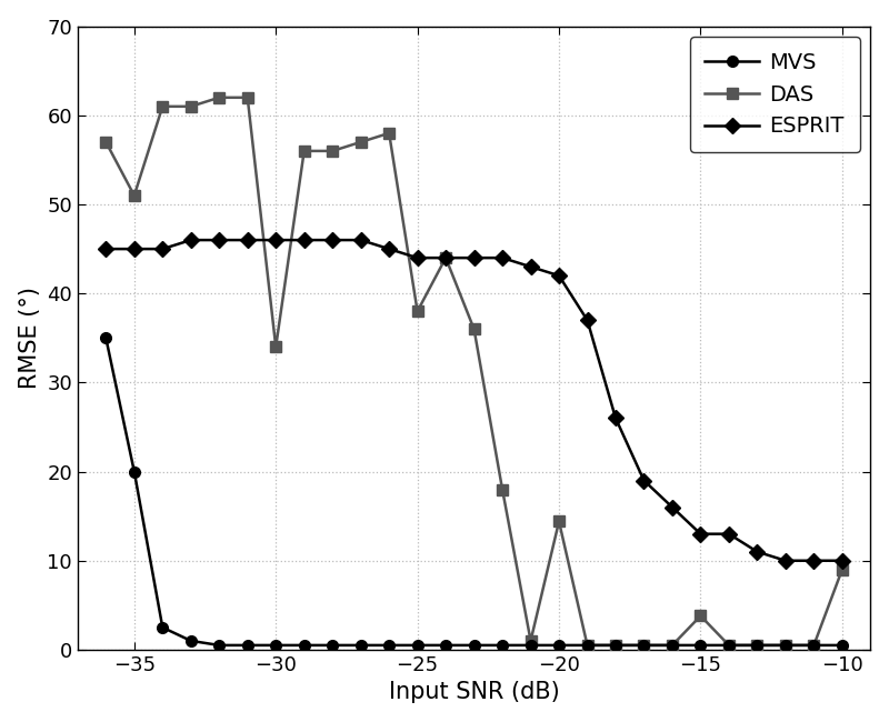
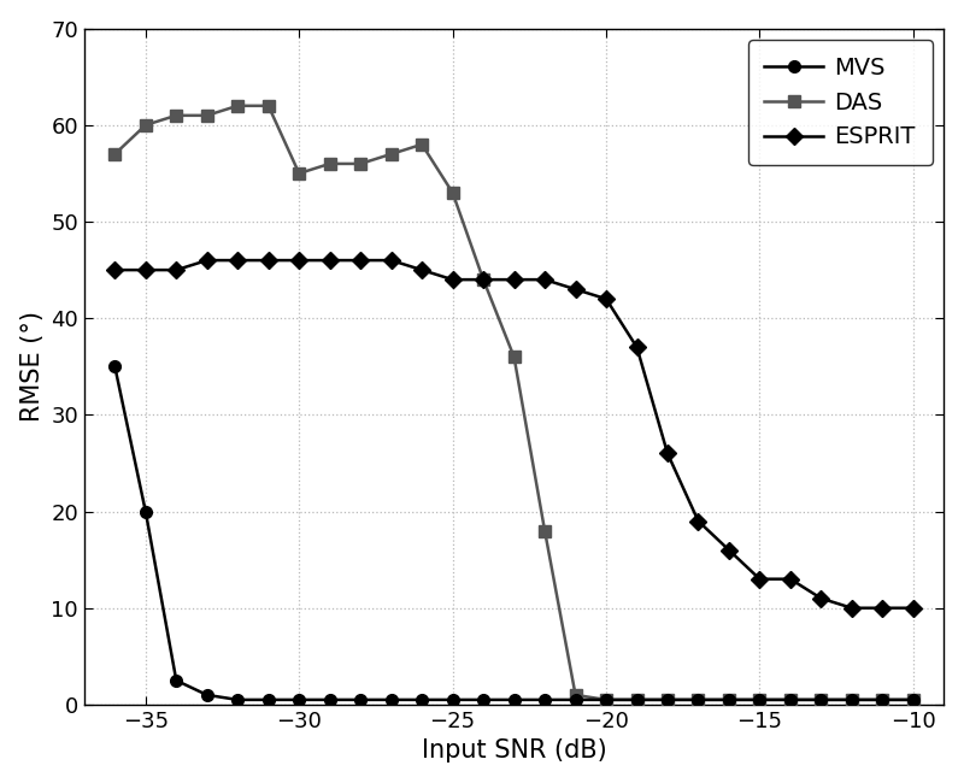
DAS/−35: 51.0 -> 60.0
DAS/−30: 34.0 -> 55.0
DAS/−25: 38.0 -> 53.0
DAS/−20: 14.4 -> 0.5
DAS/−15: 3.8 -> 0.5
DAS/−10: 9.0 -> 0.5
